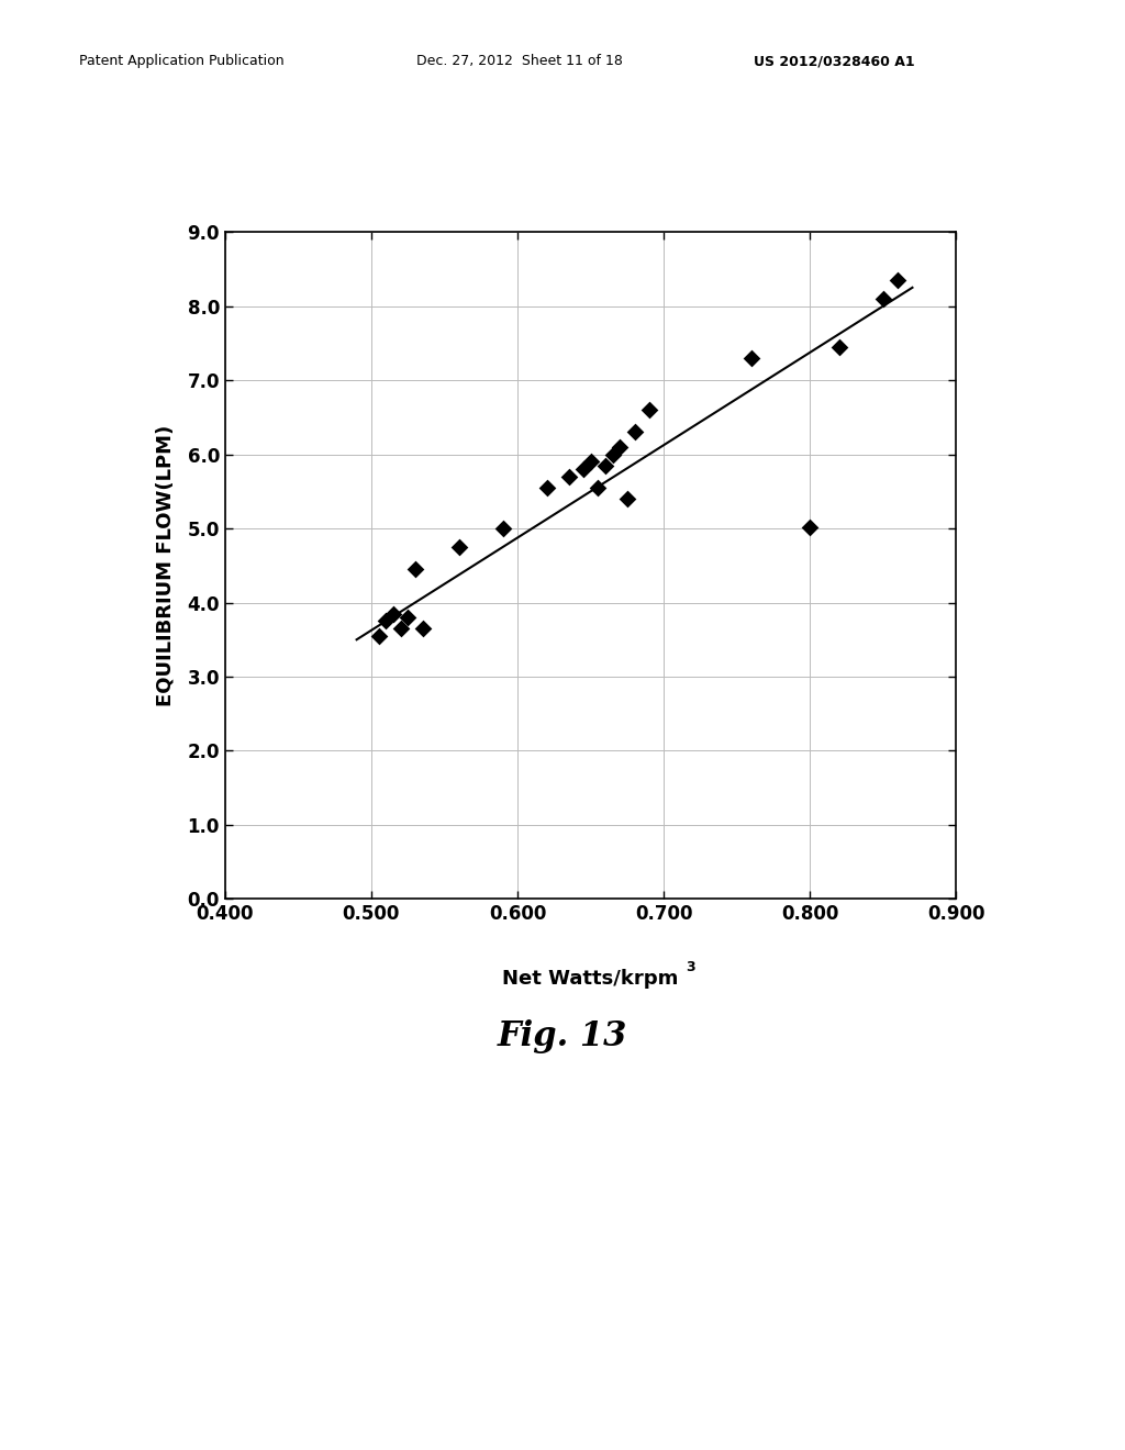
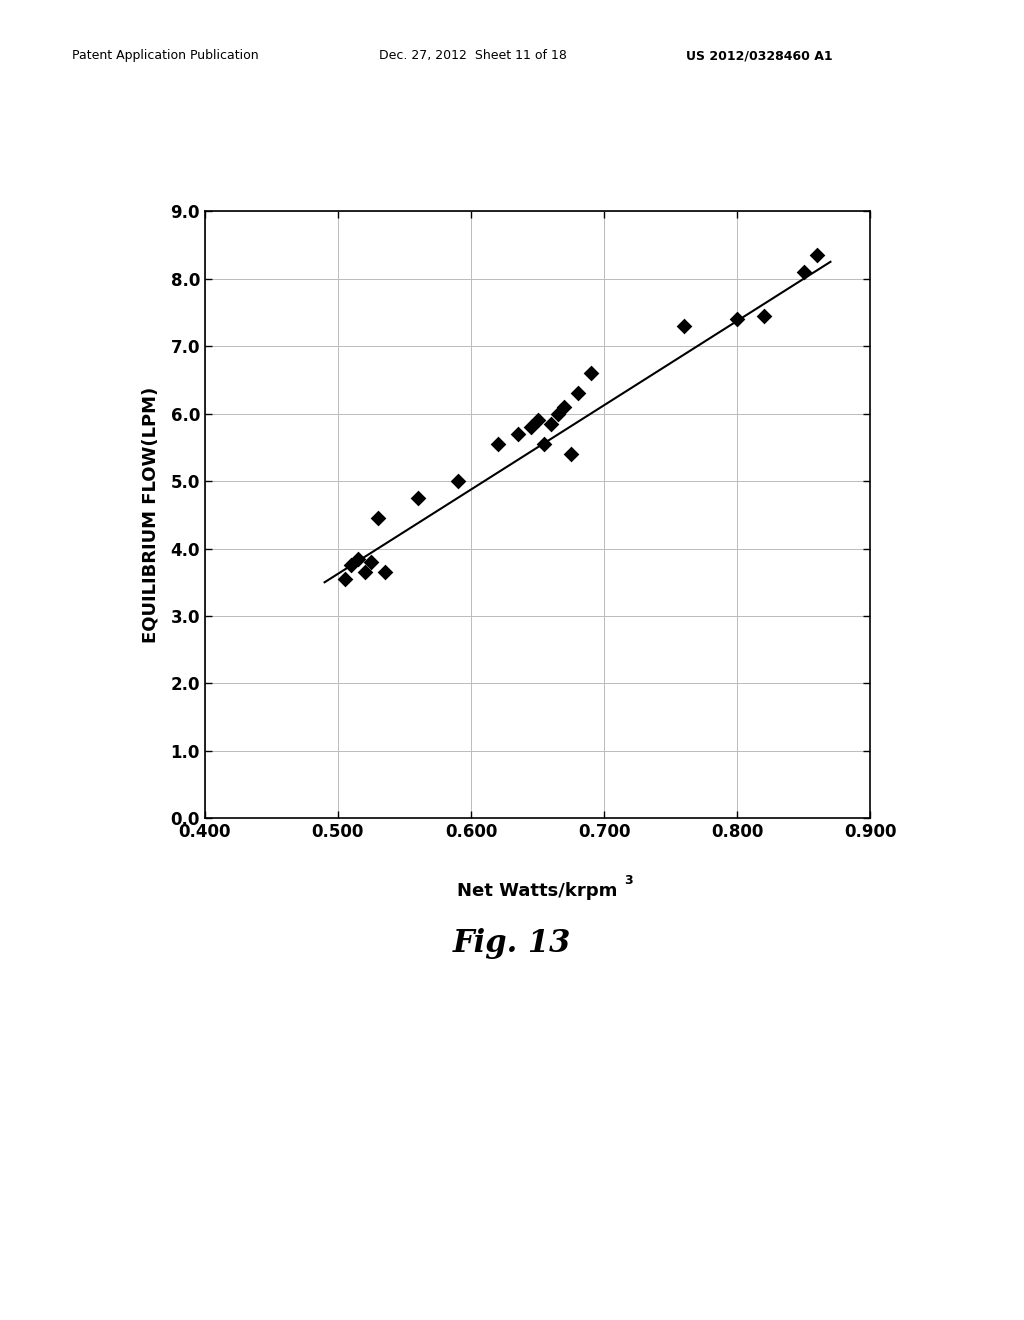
0.800: 5.02 -> 7.40
